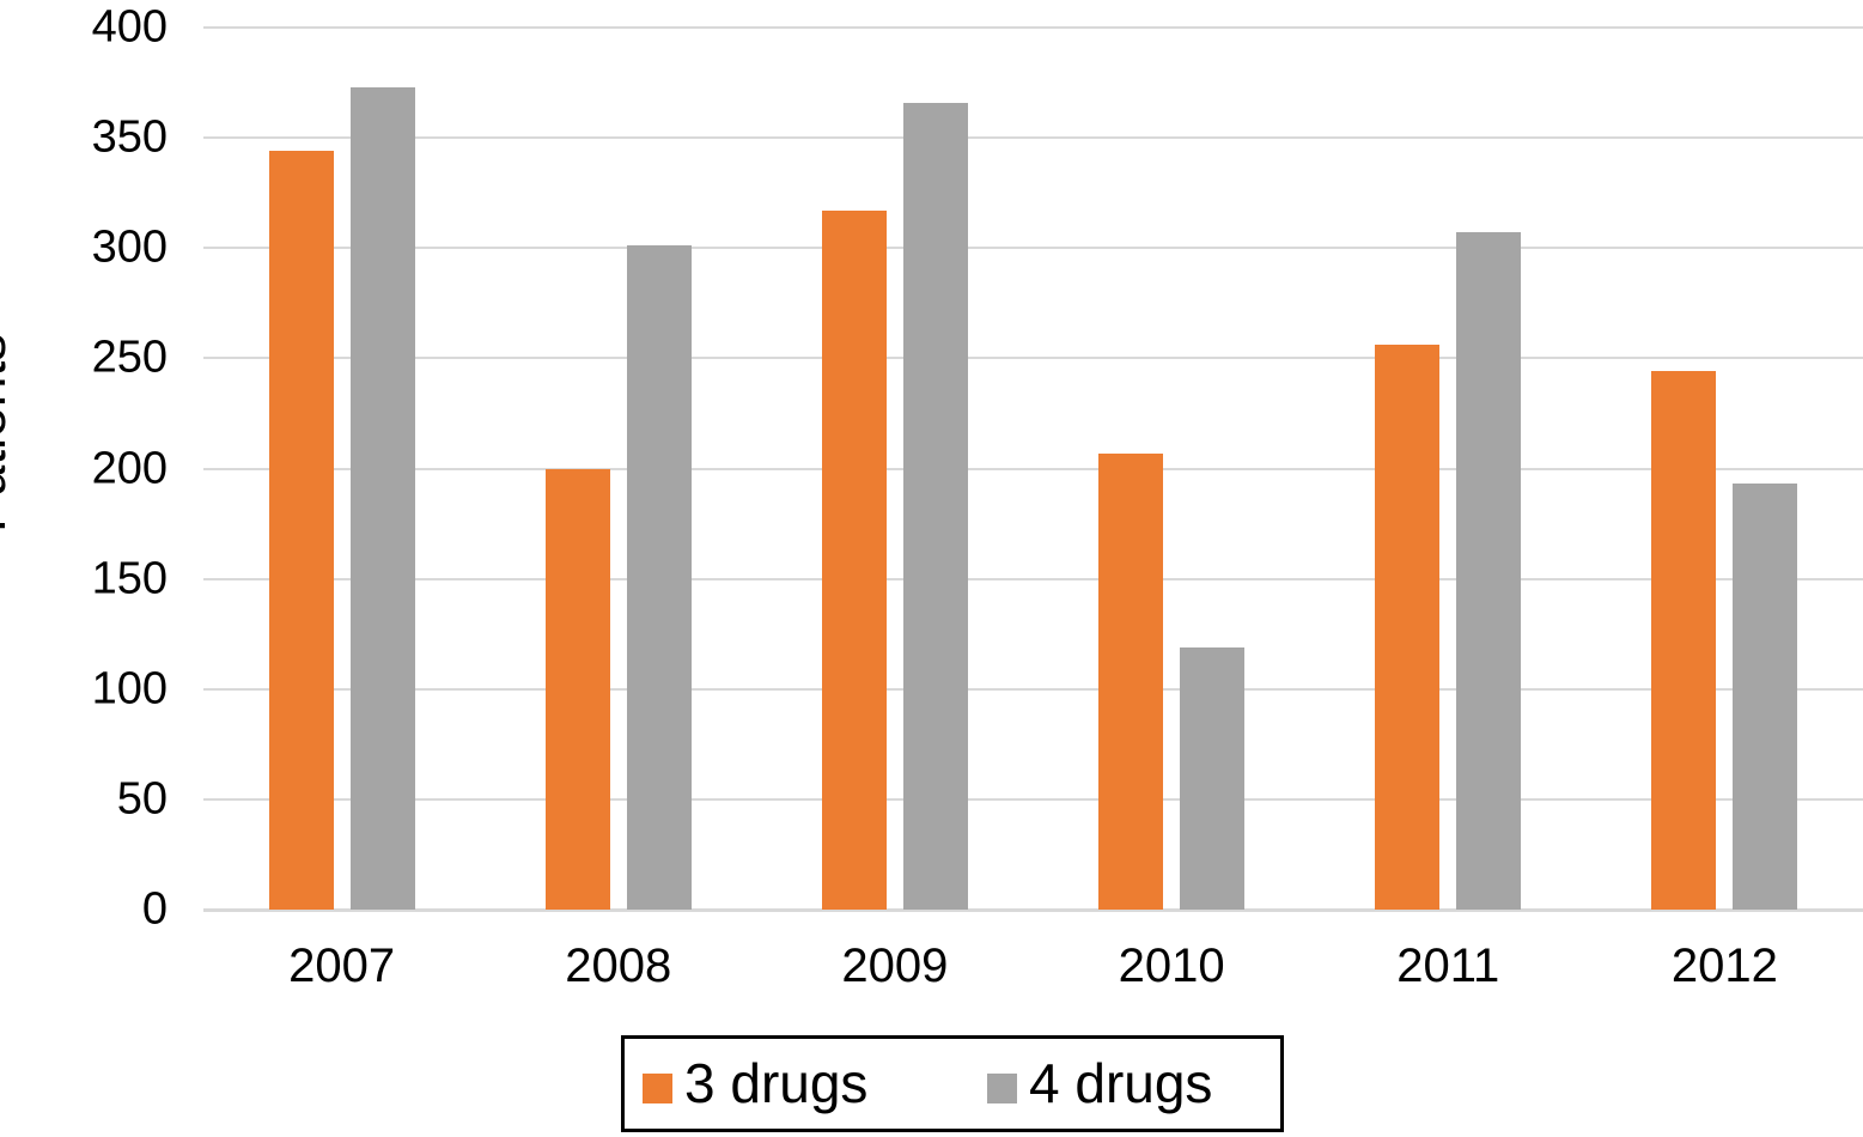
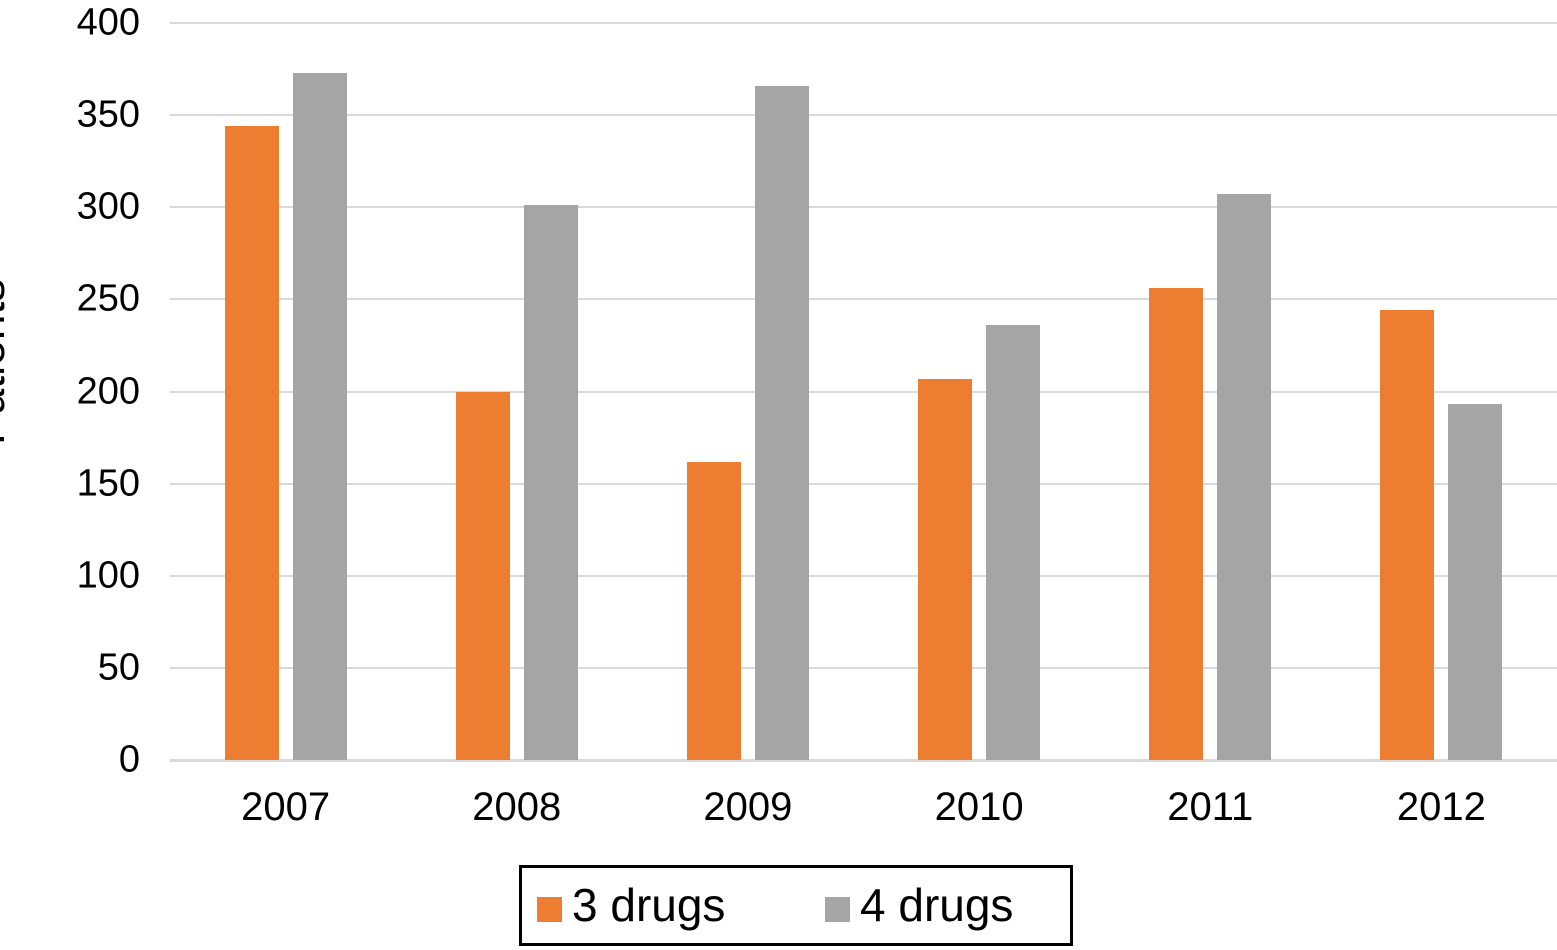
3 drugs/2009: 317 -> 162
4 drugs/2010: 119 -> 236
